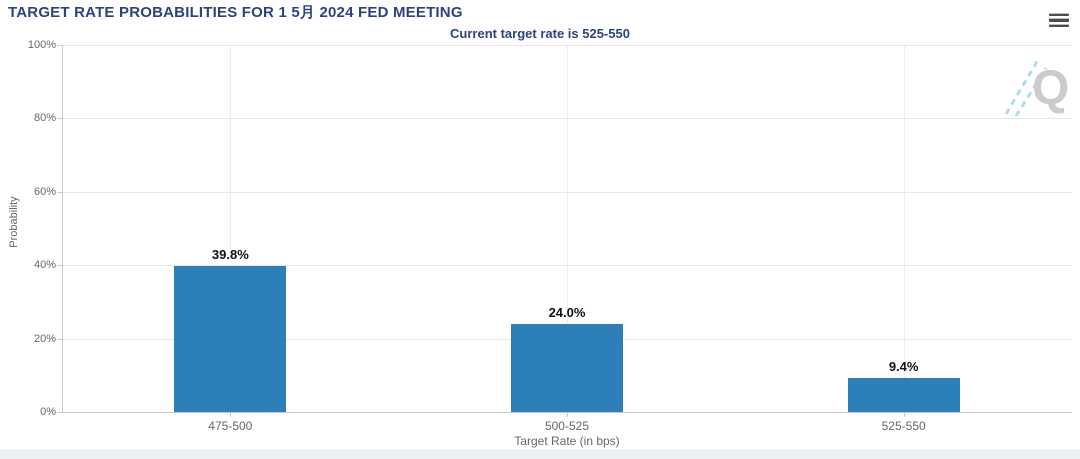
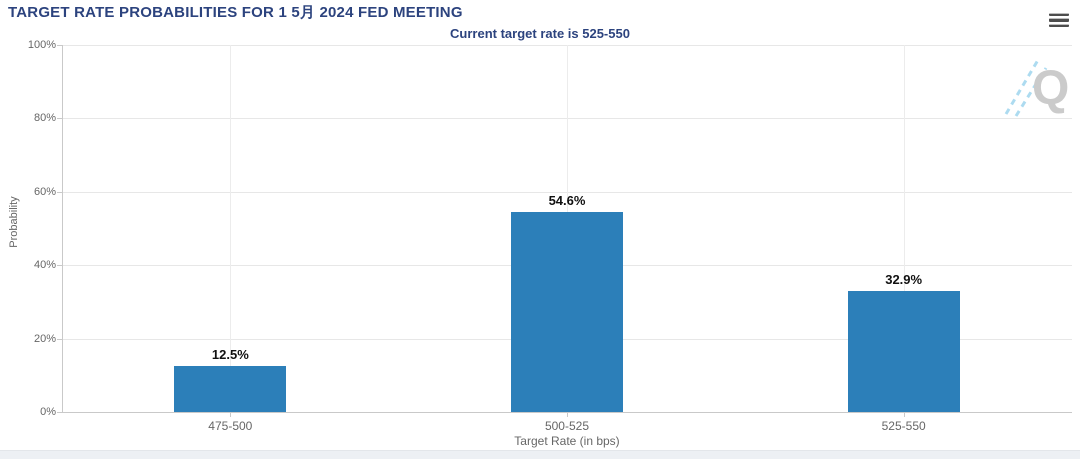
475-500: 39.8% -> 12.5%
500-525: 24.0% -> 54.6%
525-550: 9.4% -> 32.9%
